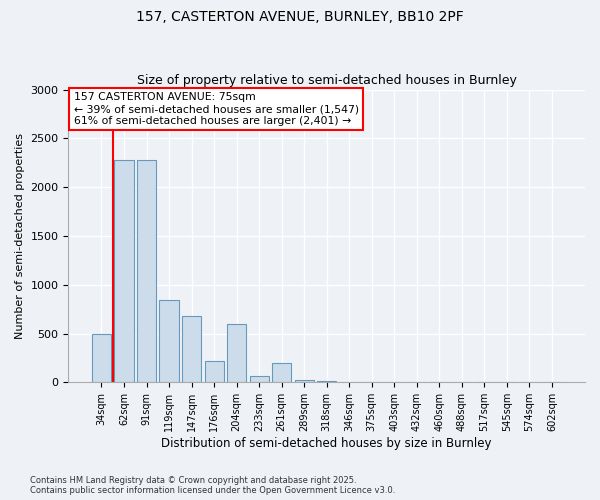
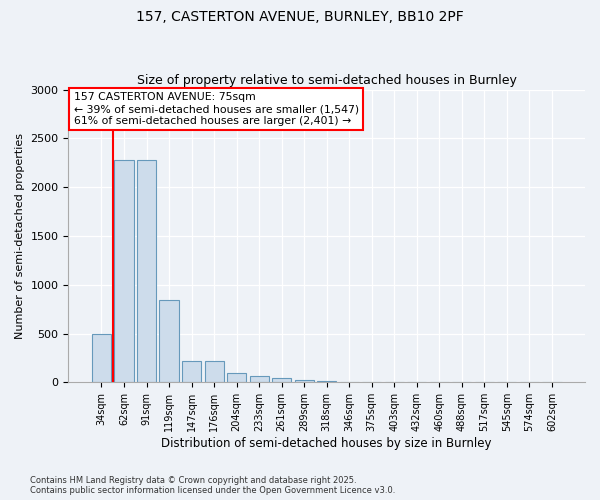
147sqm: 680 -> 220
204sqm: 600 -> 100
261sqm: 200 -> 40
